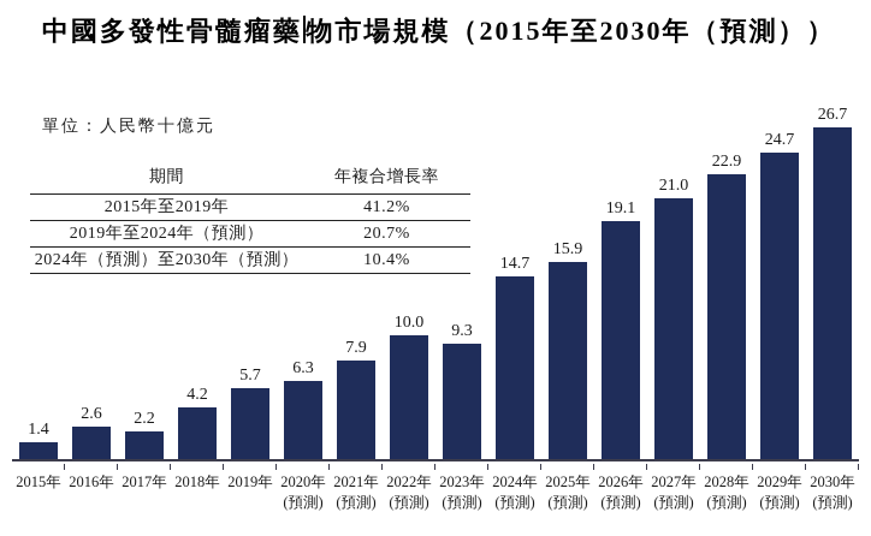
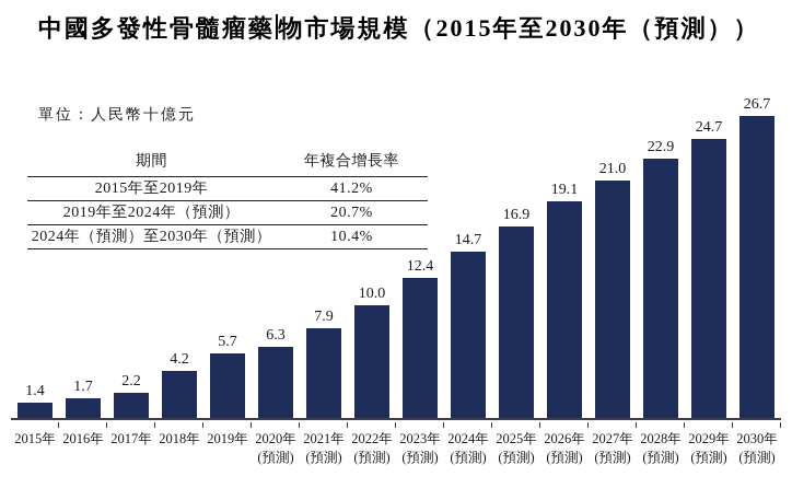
2016年: 2.6 -> 1.7
2023年: 9.3 -> 12.4
2025年: 15.9 -> 16.9
